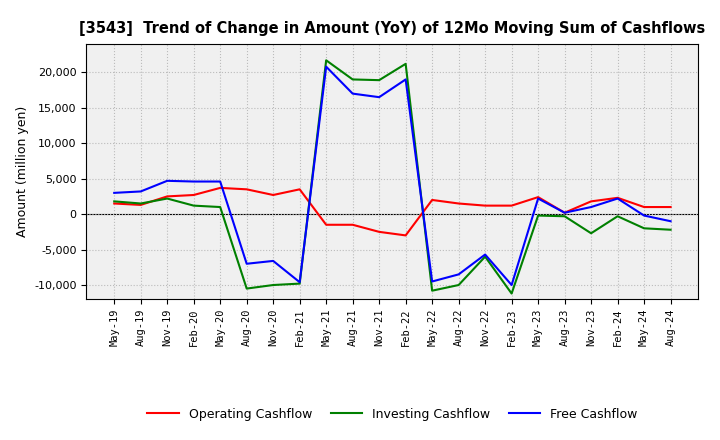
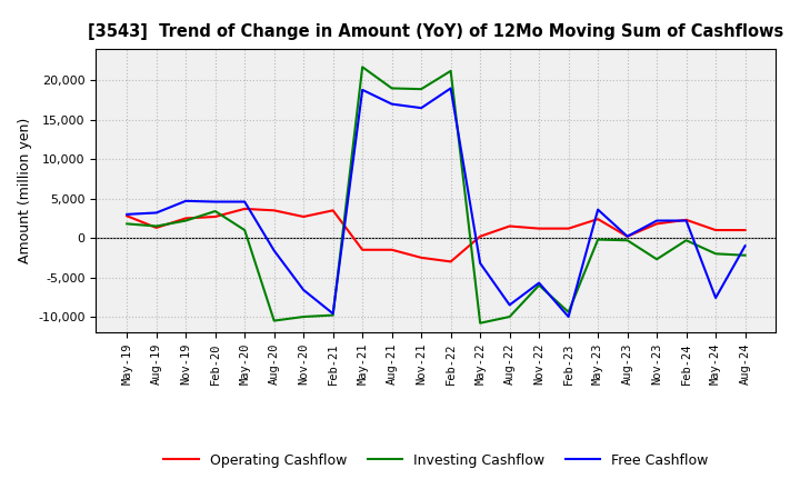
Operating Cashflow/May-19: 1,500 -> 2,800
Investing Cashflow/Feb-20: 1,200 -> 3,400
Free Cashflow/Aug-20: -7,000 -> -1,600
Free Cashflow/May-21: 20,800 -> 18,800
Operating Cashflow/May-22: 2,000 -> 200
Free Cashflow/May-22: -9,500 -> -3,200
Investing Cashflow/Feb-23: -11,200 -> -9,400
Free Cashflow/May-23: 2,200 -> 3,600
Free Cashflow/Nov-23: 1,000 -> 2,200
Free Cashflow/May-24: -200 -> -7,600
